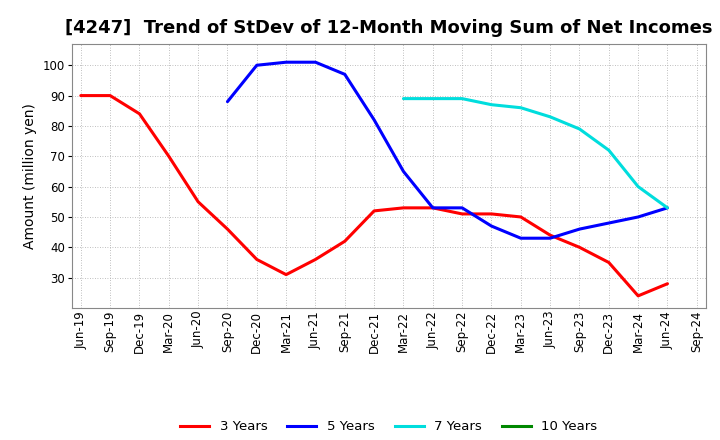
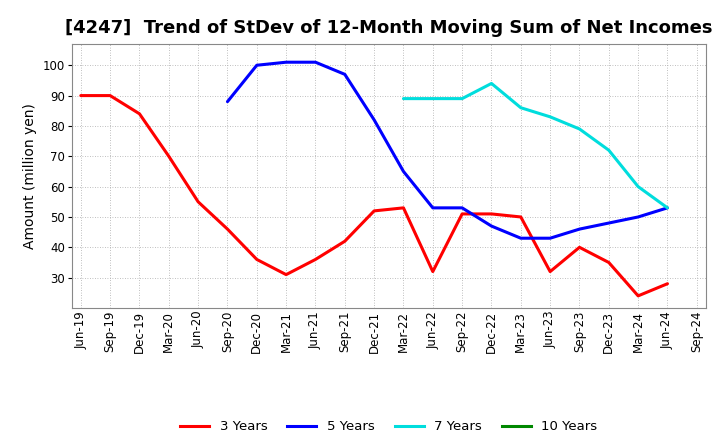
3 Years/Jun-22: 53 -> 32
7 Years/Dec-22: 87 -> 94
3 Years/Jun-23: 44 -> 32
